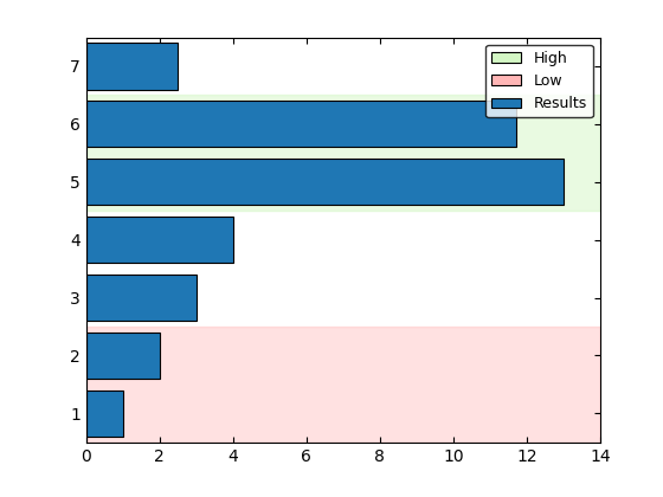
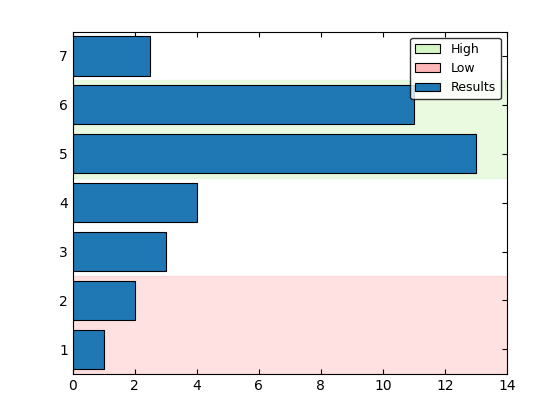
6: 11.7 -> 11.0
